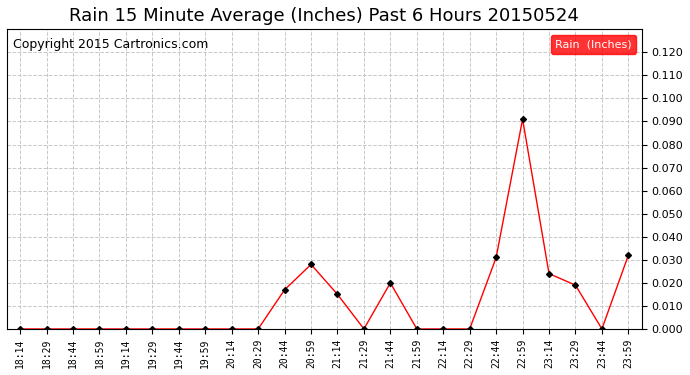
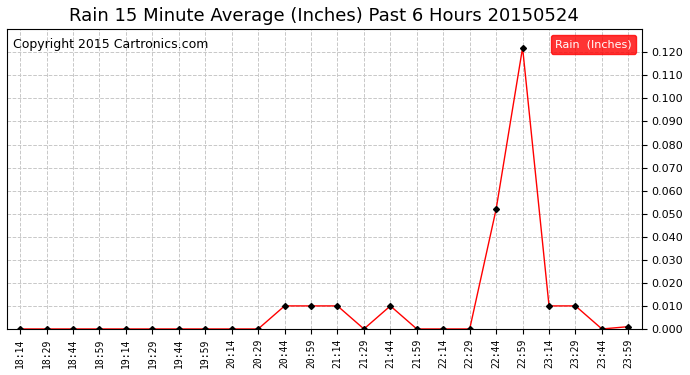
20:44: 0.017 -> 0.010
20:59: 0.028 -> 0.010
21:14: 0.015 -> 0.010
21:44: 0.020 -> 0.010
22:44: 0.031 -> 0.052
22:59: 0.091 -> 0.122
23:14: 0.024 -> 0.010
23:29: 0.019 -> 0.010
23:59: 0.032 -> 0.001
